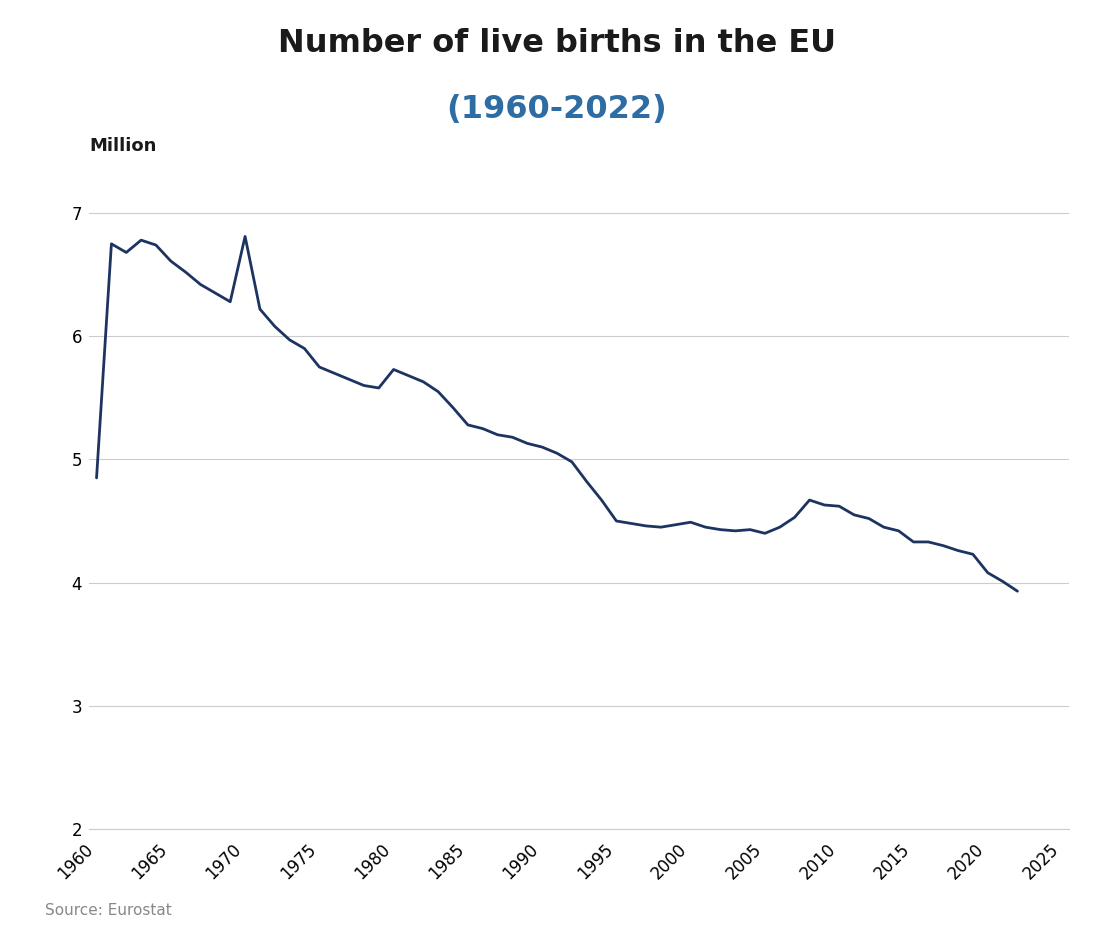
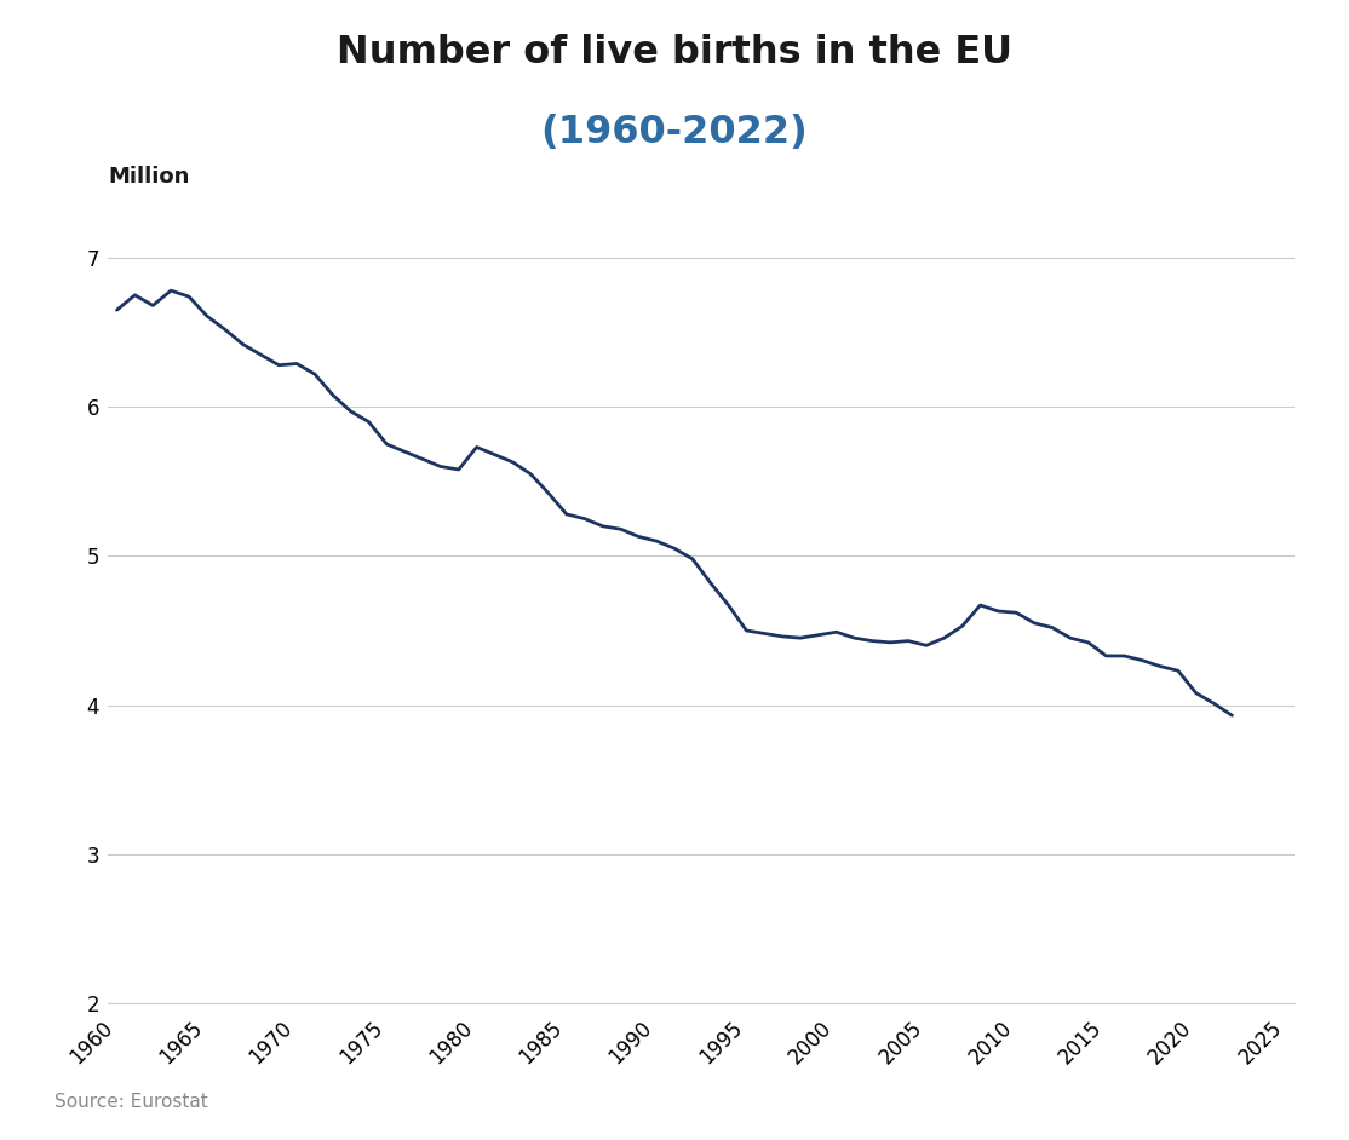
1960: 4.85 -> 6.65
1970: 6.81 -> 6.29
